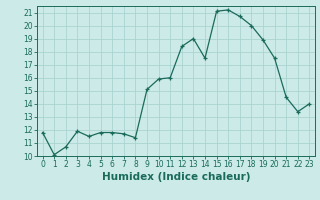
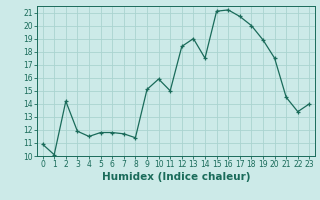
0: 11.8 -> 10.9
2: 10.7 -> 14.2
11: 16.0 -> 15.0
